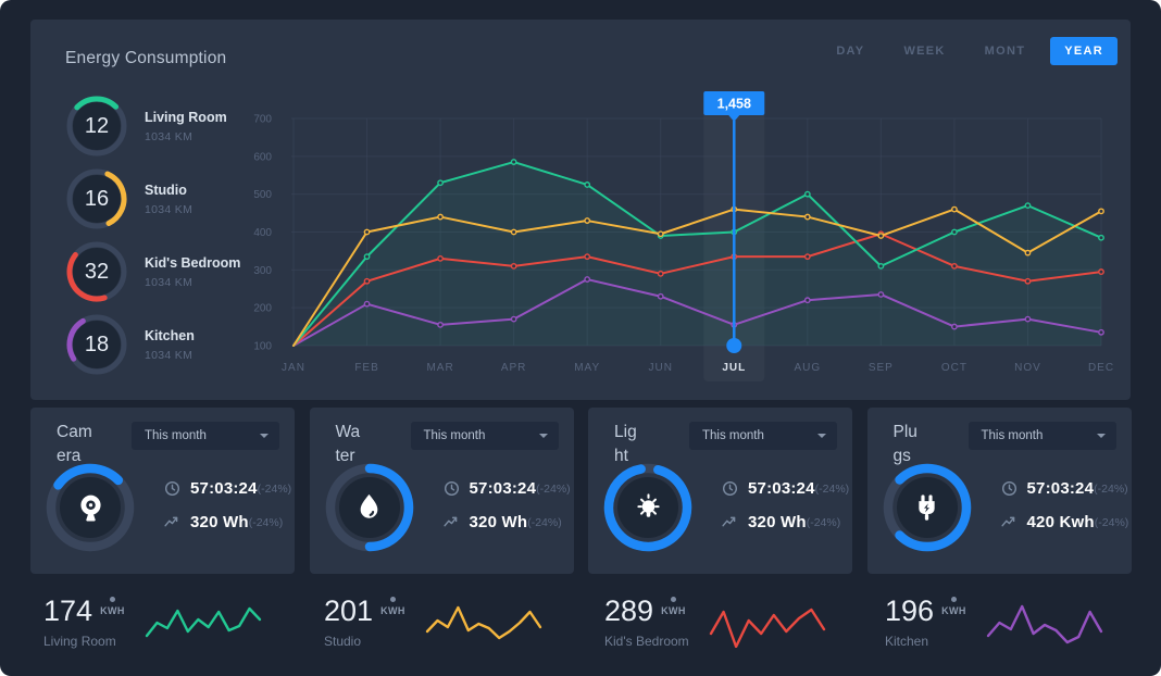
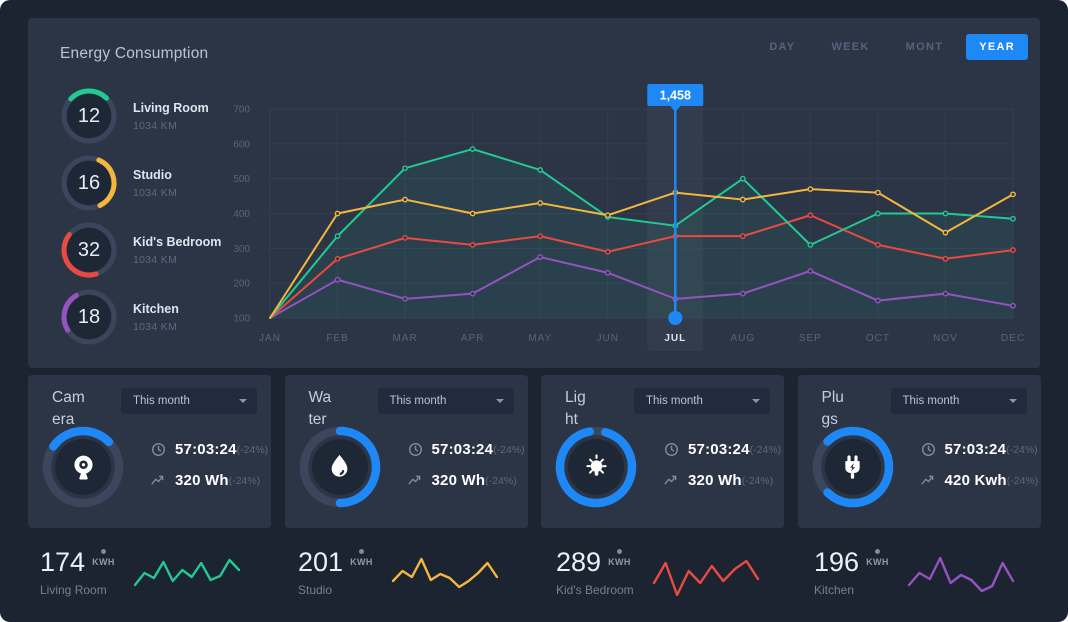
Living Room/JUL: 400 -> 360
Kitchen/AUG: 220 -> 170
Studio/SEP: 390 -> 470
Living Room/NOV: 470 -> 400
